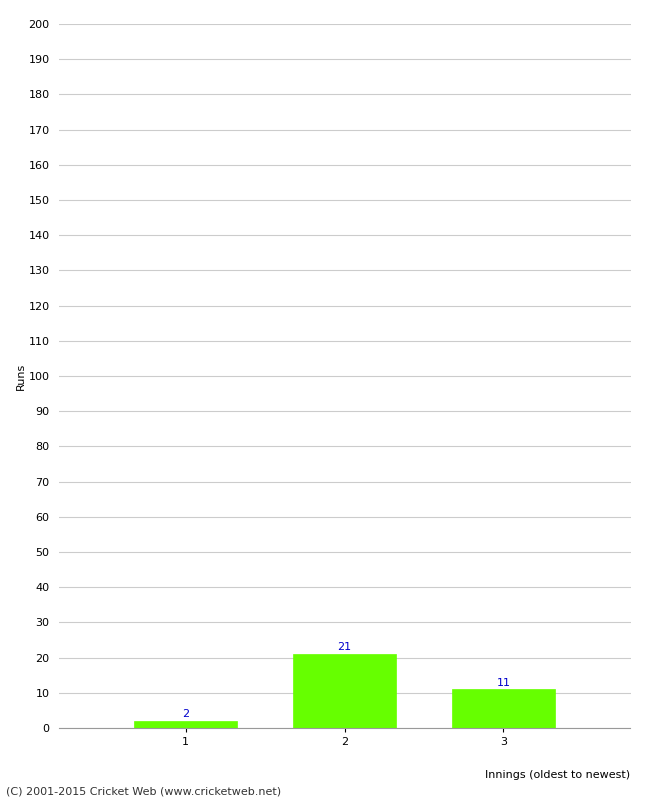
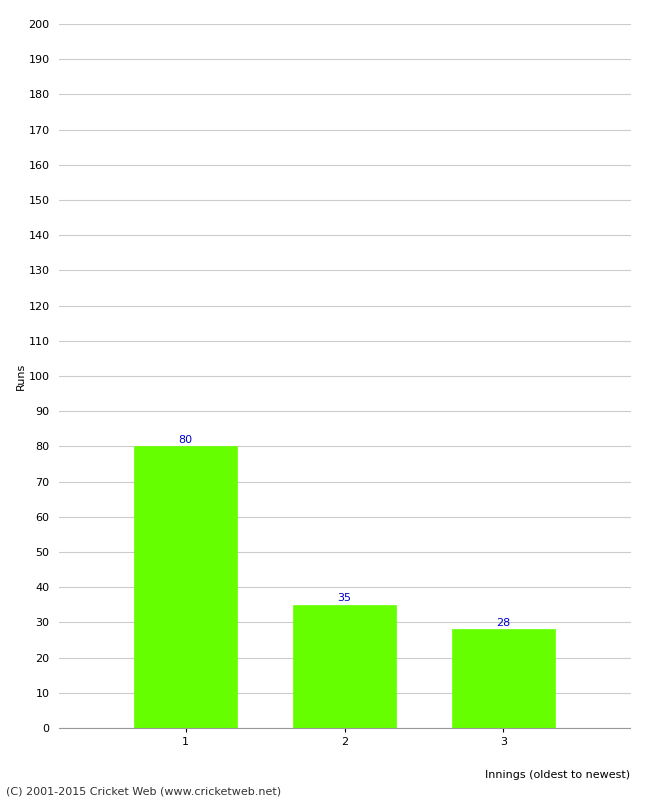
1: 2 -> 80
2: 21 -> 35
3: 11 -> 28
